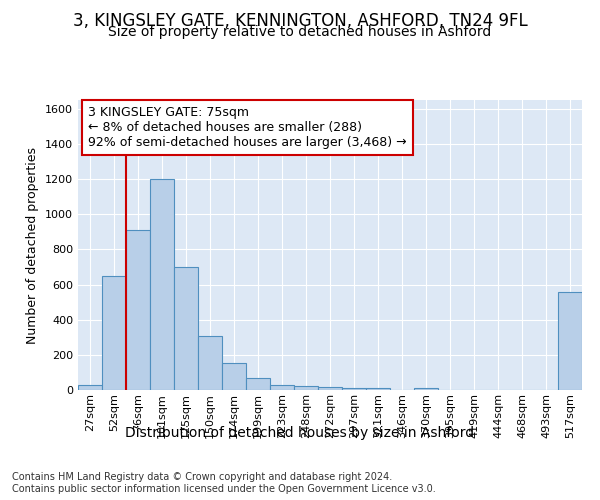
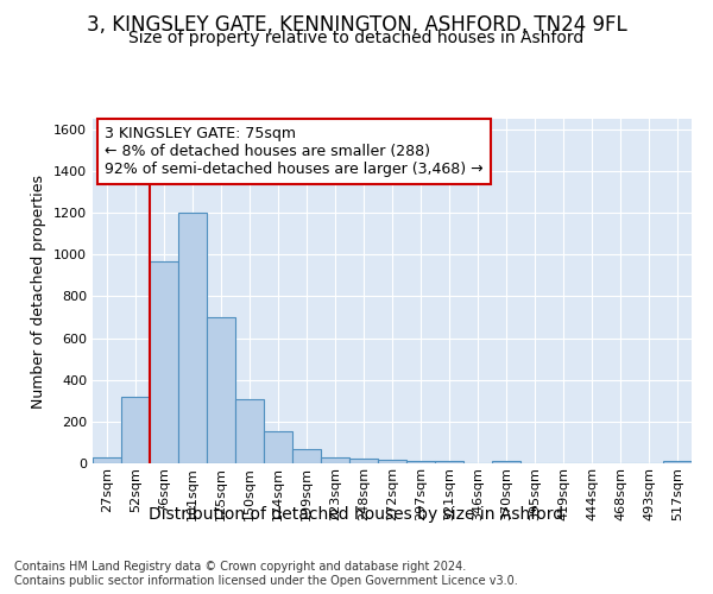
52sqm: 650 -> 320
76sqm: 910 -> 970
517sqm: 560 -> 10
